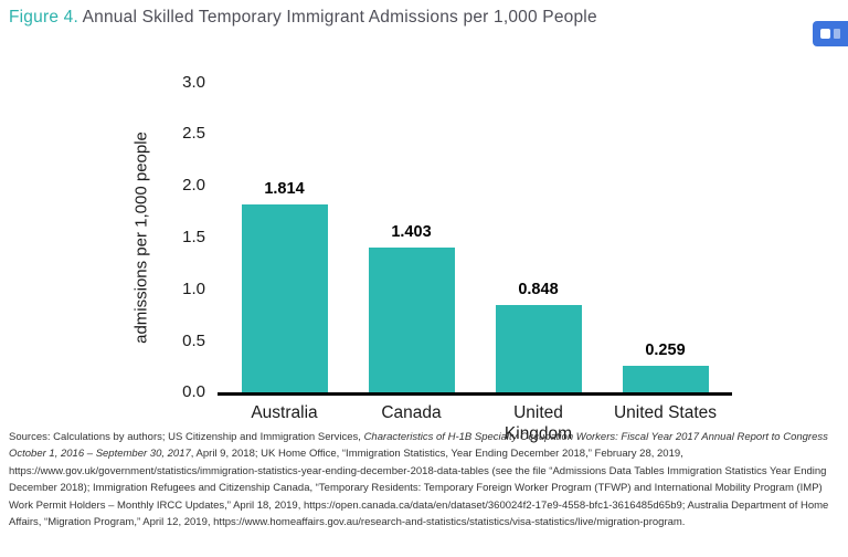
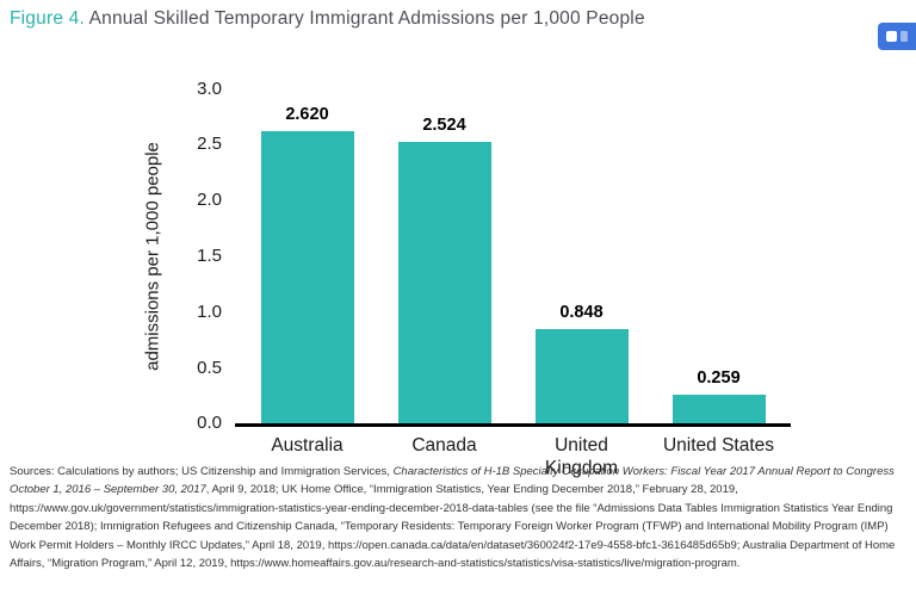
Australia: 1.814 -> 2.620
Canada: 1.403 -> 2.524
